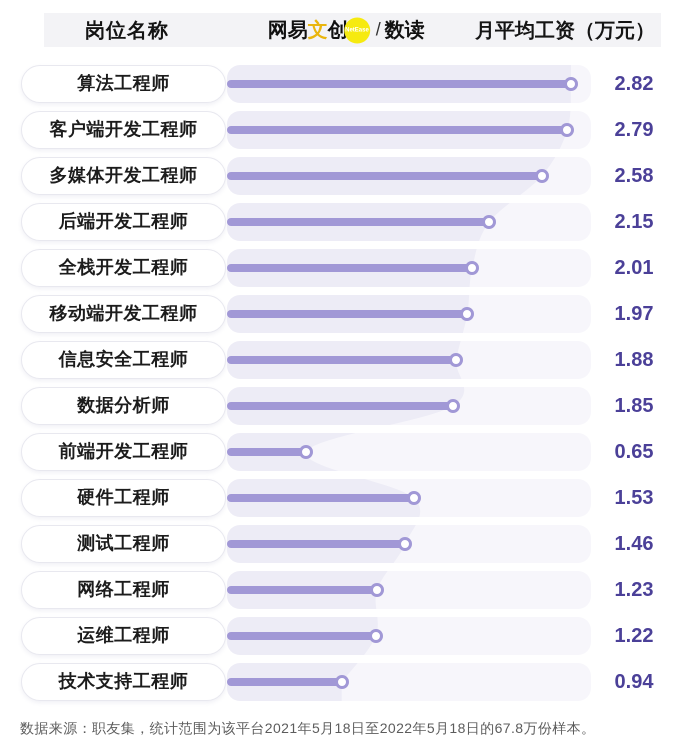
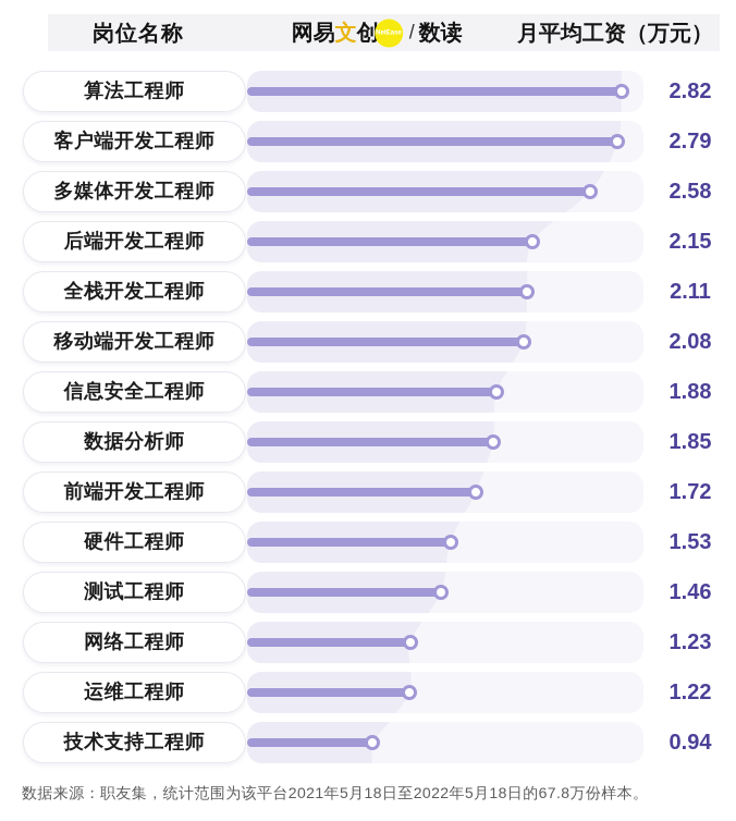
全栈开发工程师: 2.01 -> 2.11
移动端开发工程师: 1.97 -> 2.08
前端开发工程师: 0.65 -> 1.72
